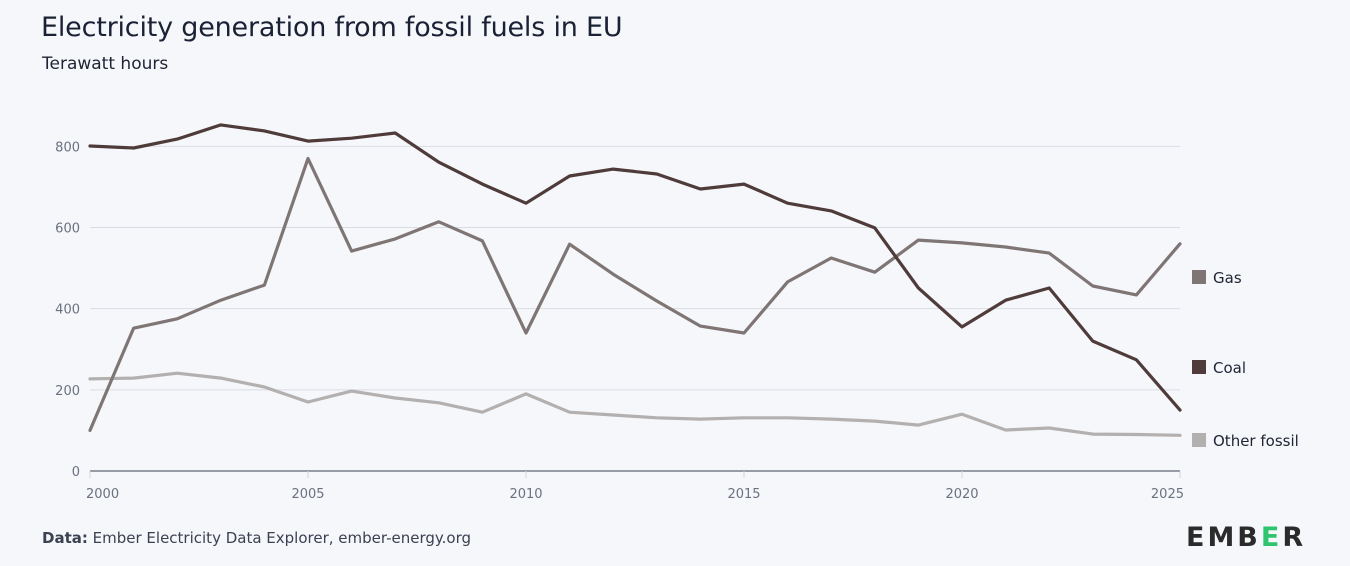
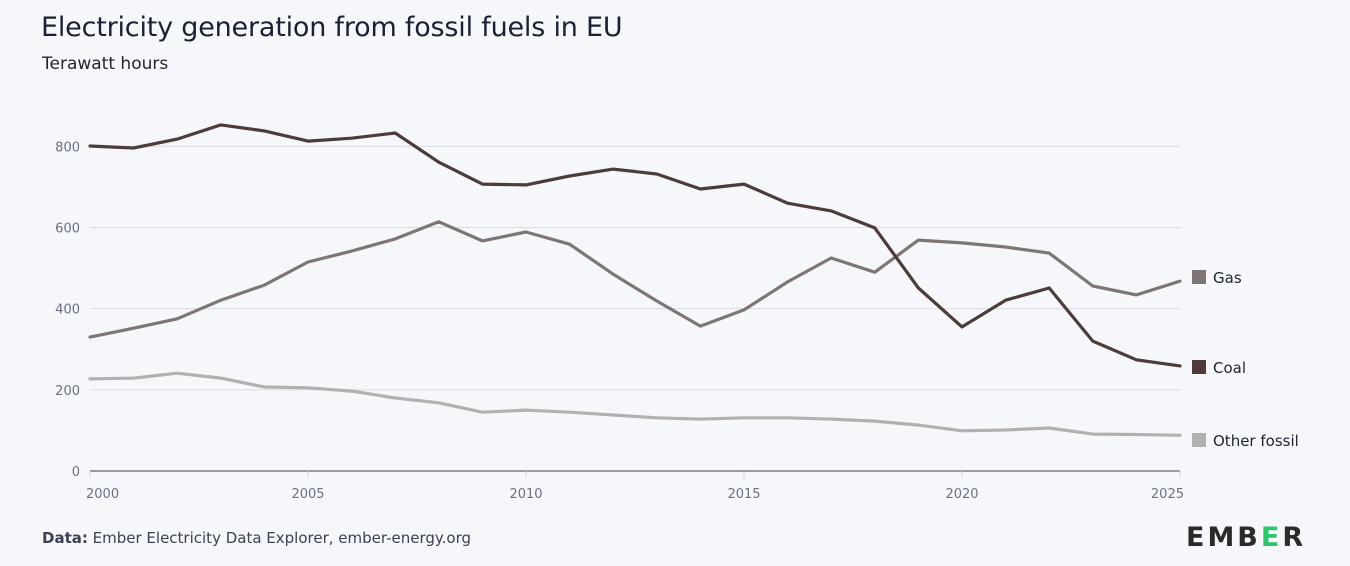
Gas/2000: 100 -> 330
Gas/2005: 770 -> 520
Other fossil/2005: 170 -> 200
Gas/2010: 340 -> 590
Coal/2010: 660 -> 700
Other fossil/2010: 190 -> 150
Gas/2015: 340 -> 400
Other fossil/2020: 140 -> 100
Gas/2025: 560 -> 470
Coal/2025: 150 -> 260
